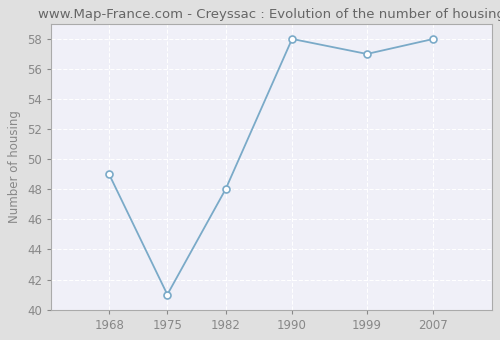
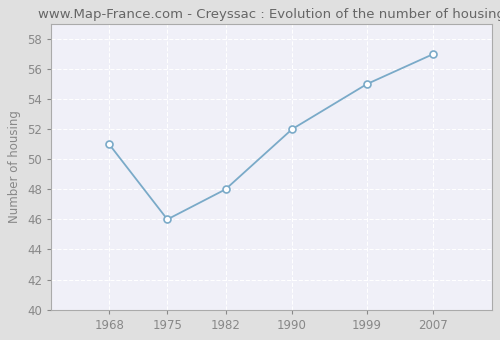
1968: 49 -> 51
1975: 41 -> 46
1990: 58 -> 52
1999: 57 -> 55
2007: 58 -> 57
